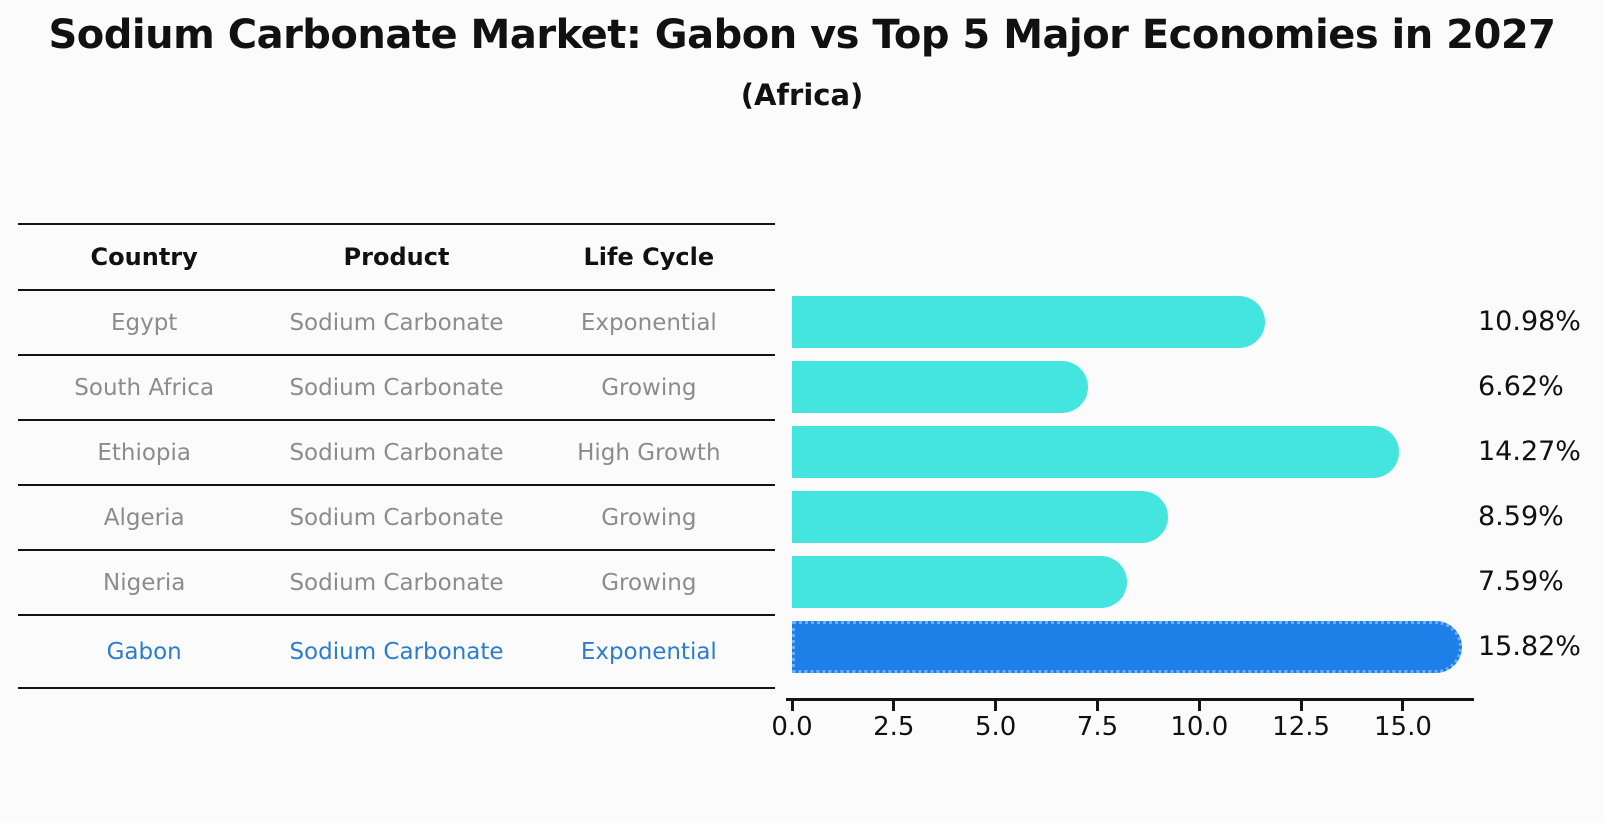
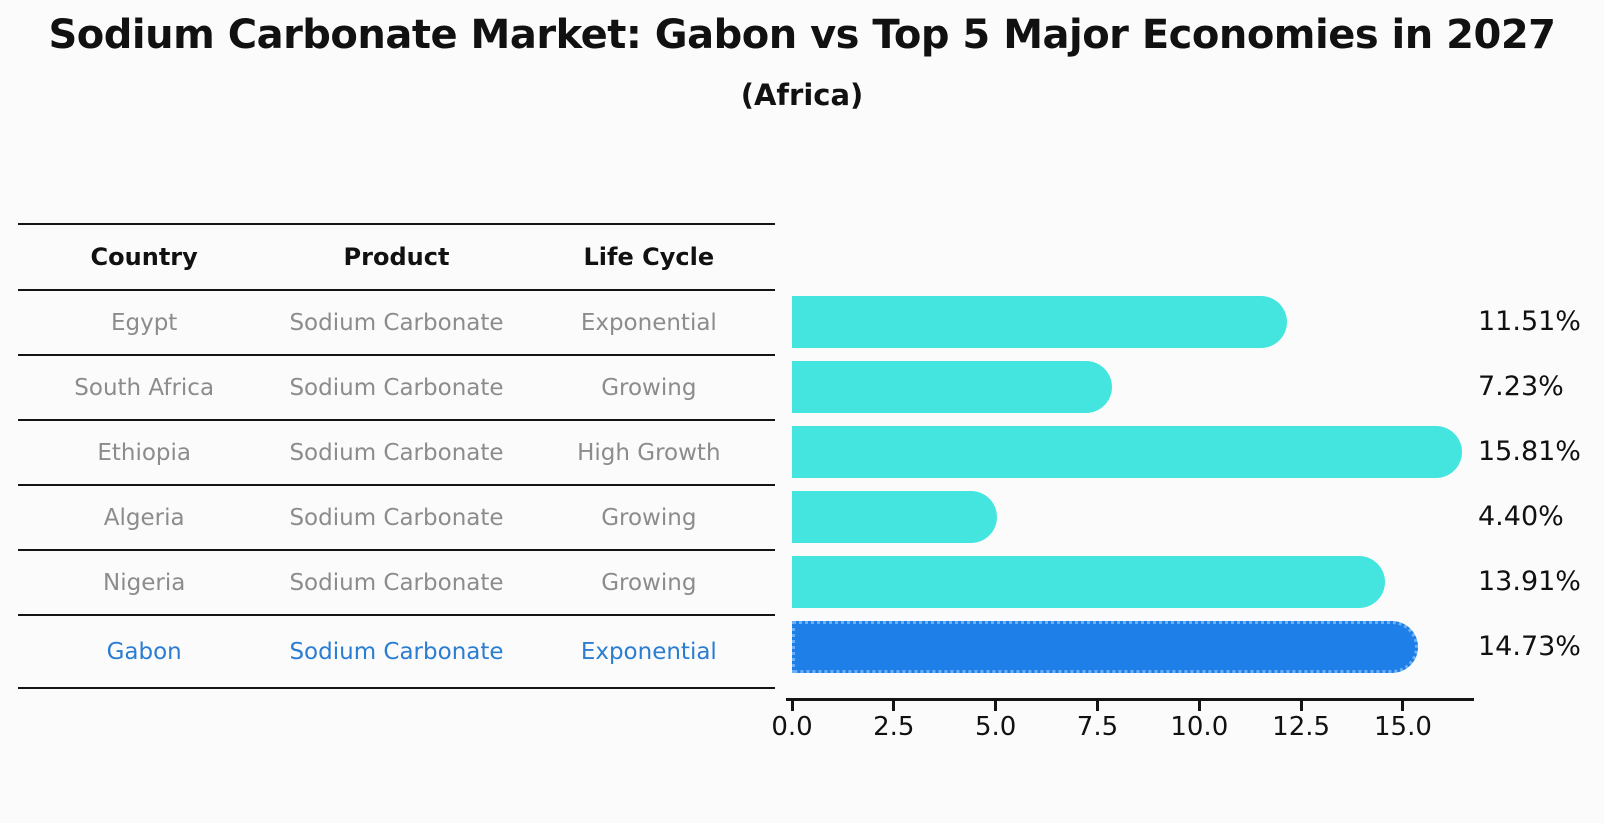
Egypt: 10.98% -> 11.51%
South Africa: 6.62% -> 7.23%
Ethiopia: 14.27% -> 15.81%
Algeria: 8.59% -> 4.40%
Nigeria: 7.59% -> 13.91%
Gabon: 15.82% -> 14.73%
